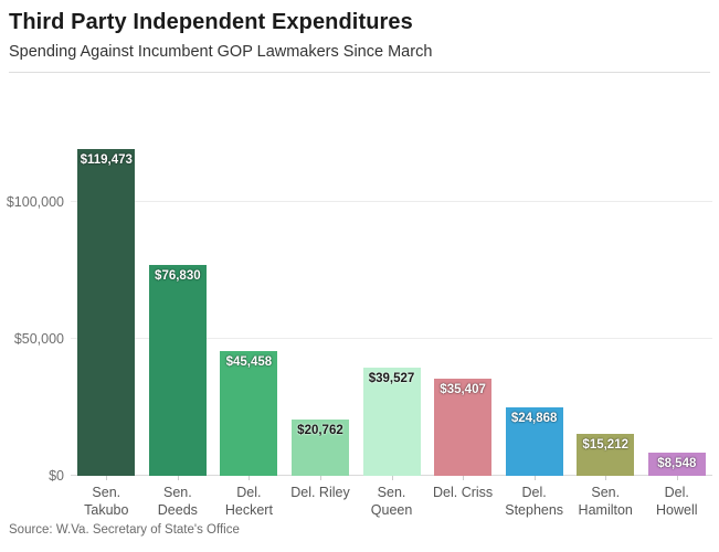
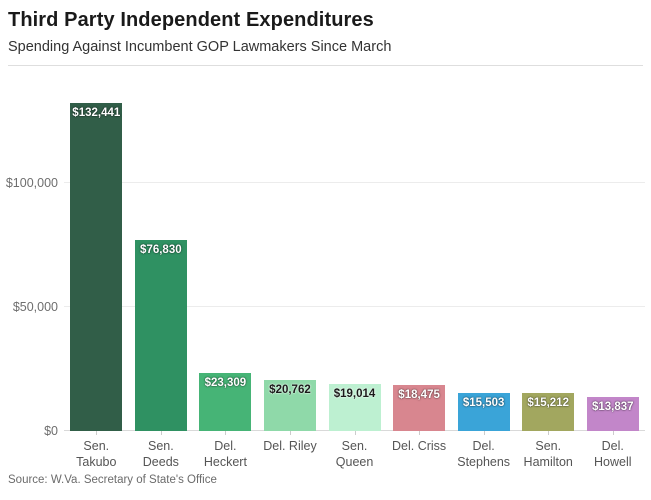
Sen. Takubo: $119,473 -> $132,441
Del. Heckert: $45,458 -> $23,309
Sen. Queen: $39,527 -> $19,014
Del. Criss: $35,407 -> $18,475
Del. Stephens: $24,868 -> $15,503
Del. Howell: $8,548 -> $13,837
